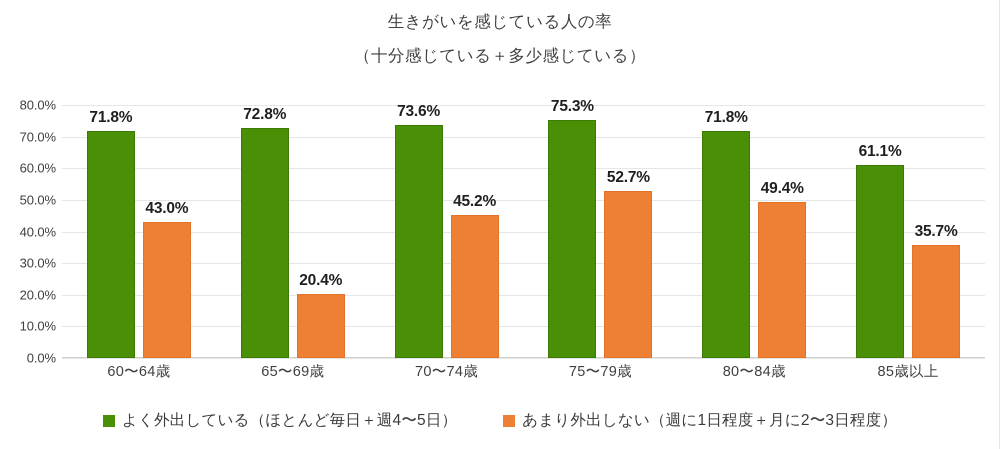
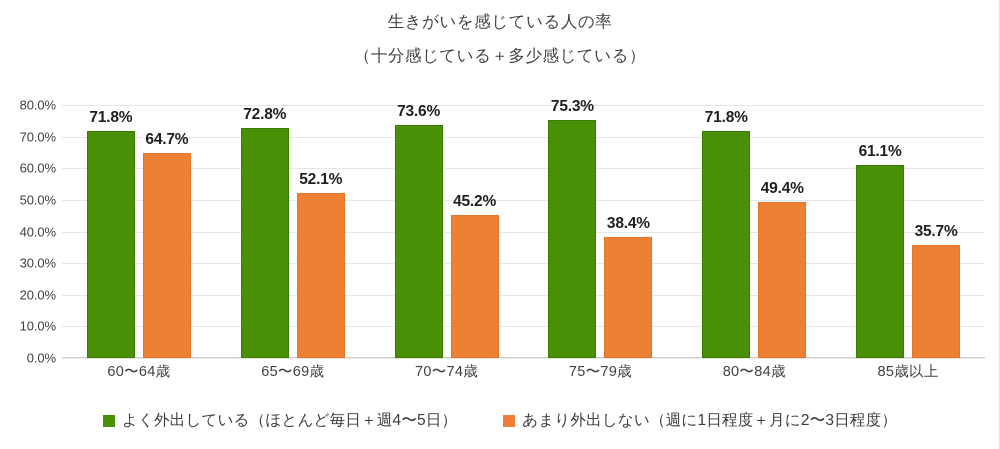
あまり外出しない（週に1日程度＋月に2〜3日程度）/60〜64歳: 43.0% -> 64.7%
あまり外出しない（週に1日程度＋月に2〜3日程度）/65〜69歳: 20.4% -> 52.1%
あまり外出しない（週に1日程度＋月に2〜3日程度）/75〜79歳: 52.7% -> 38.4%
